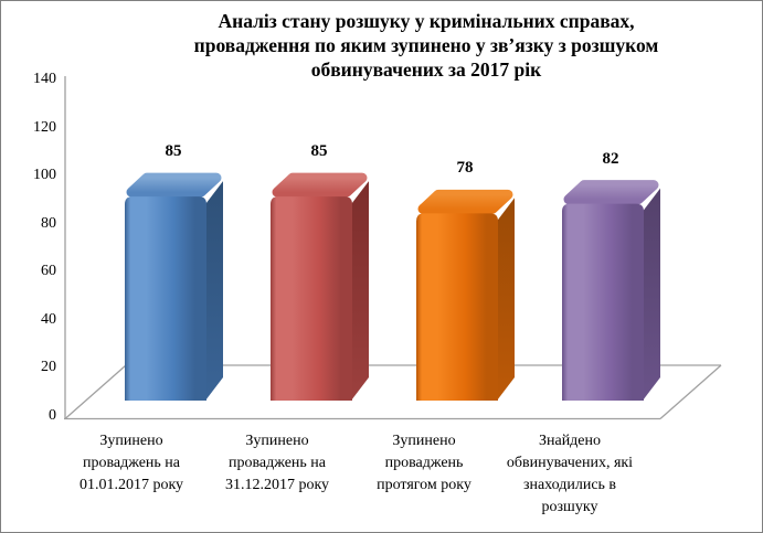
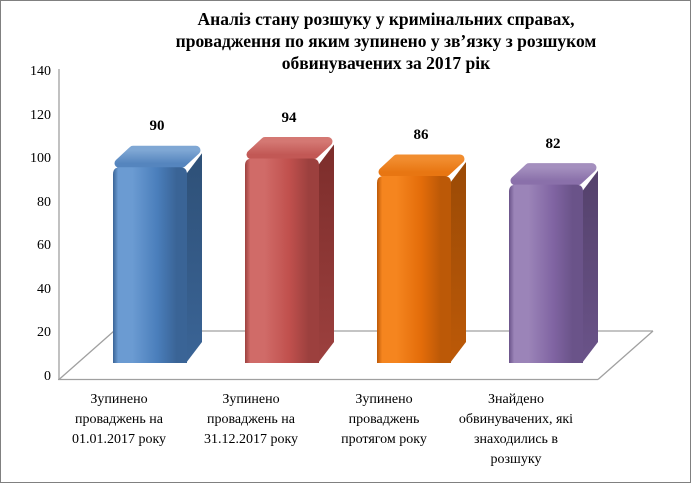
Зупинено проваджень на 01.01.2017 року: 85 -> 90
Зупинено проваджень на 31.12.2017 року: 85 -> 94
Зупинено проваджень протягом року: 78 -> 86
